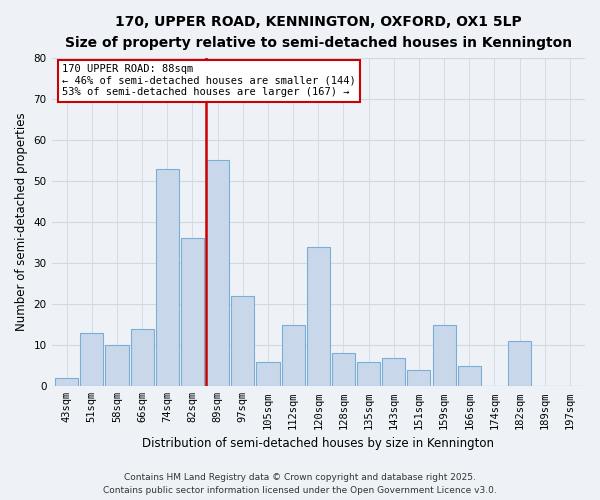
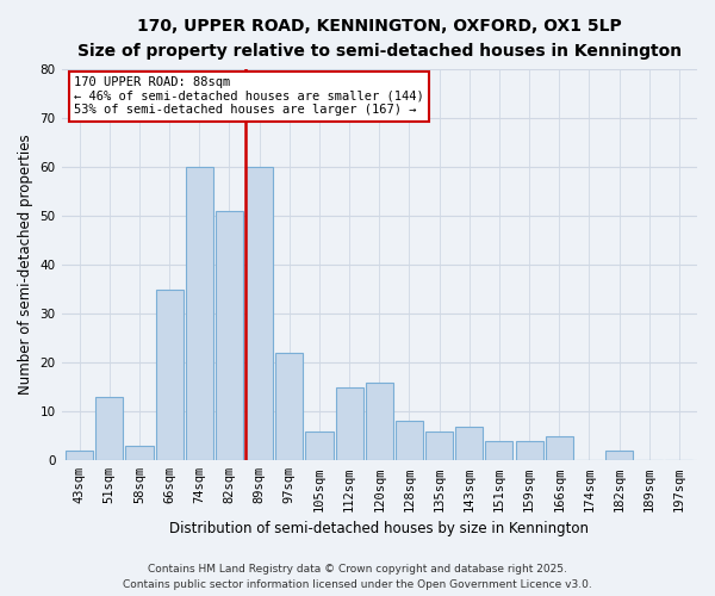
58sqm: 10 -> 3
66sqm: 14 -> 35
74sqm: 53 -> 60
82sqm: 36 -> 51
89sqm: 55 -> 60
120sqm: 34 -> 16
159sqm: 15 -> 4
182sqm: 11 -> 2
